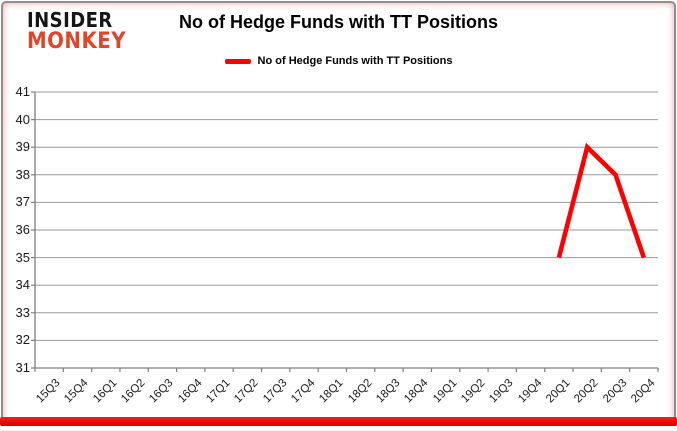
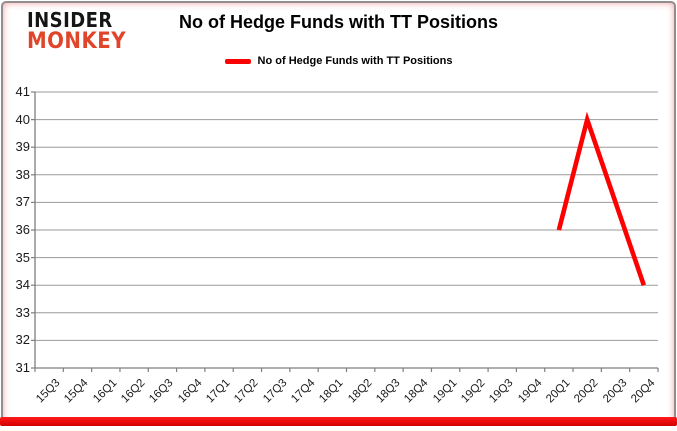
20Q1: 35 -> 36
20Q2: 39 -> 40
20Q3: 38 -> 37
20Q4: 35 -> 34
